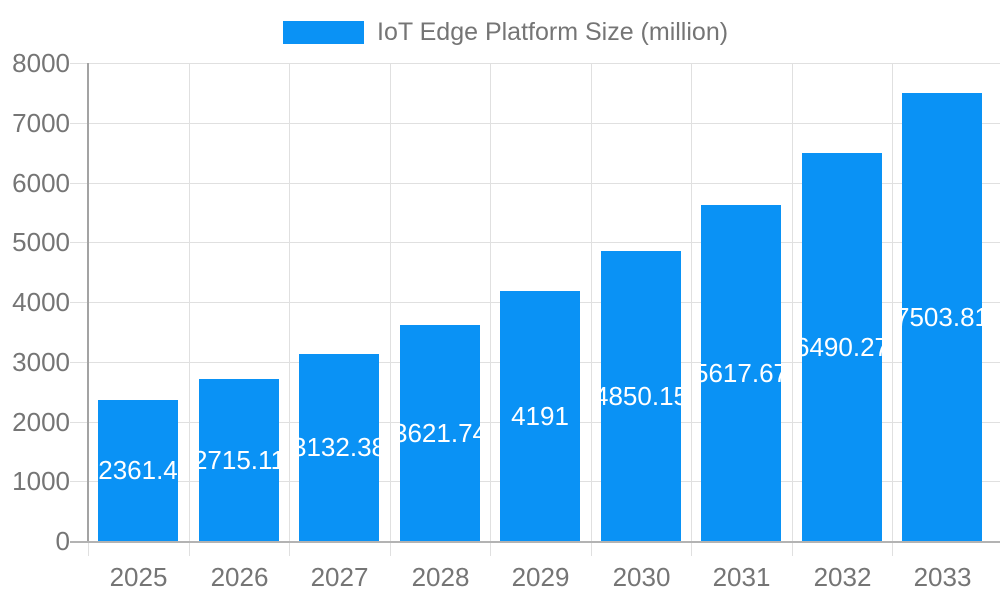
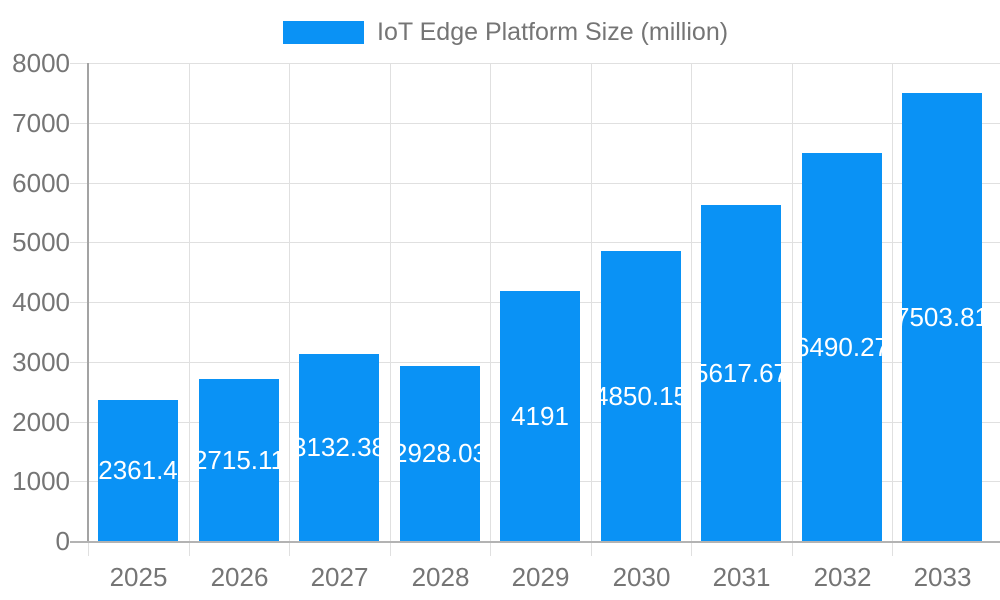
2028: 3621.74 -> 2928.03
